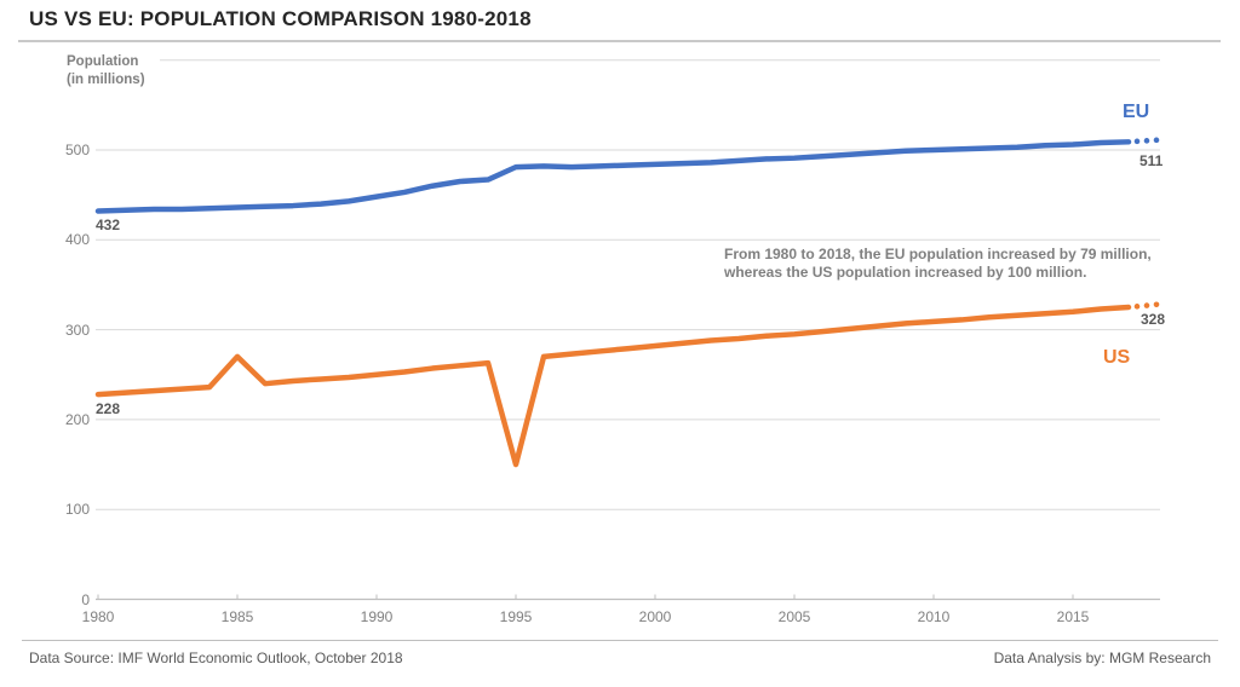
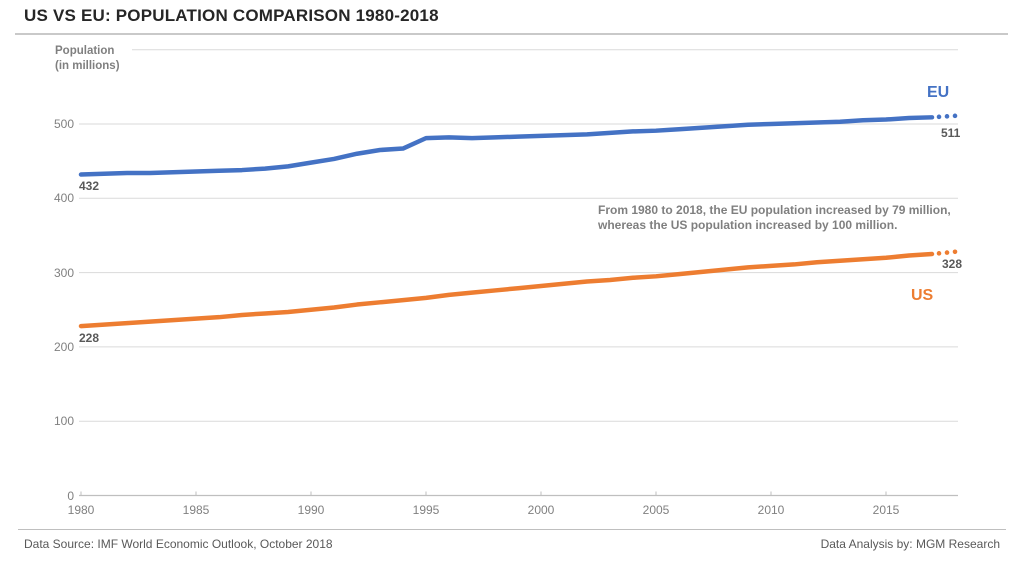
US/1985: 270 -> 240
US/1995: 150 -> 270
